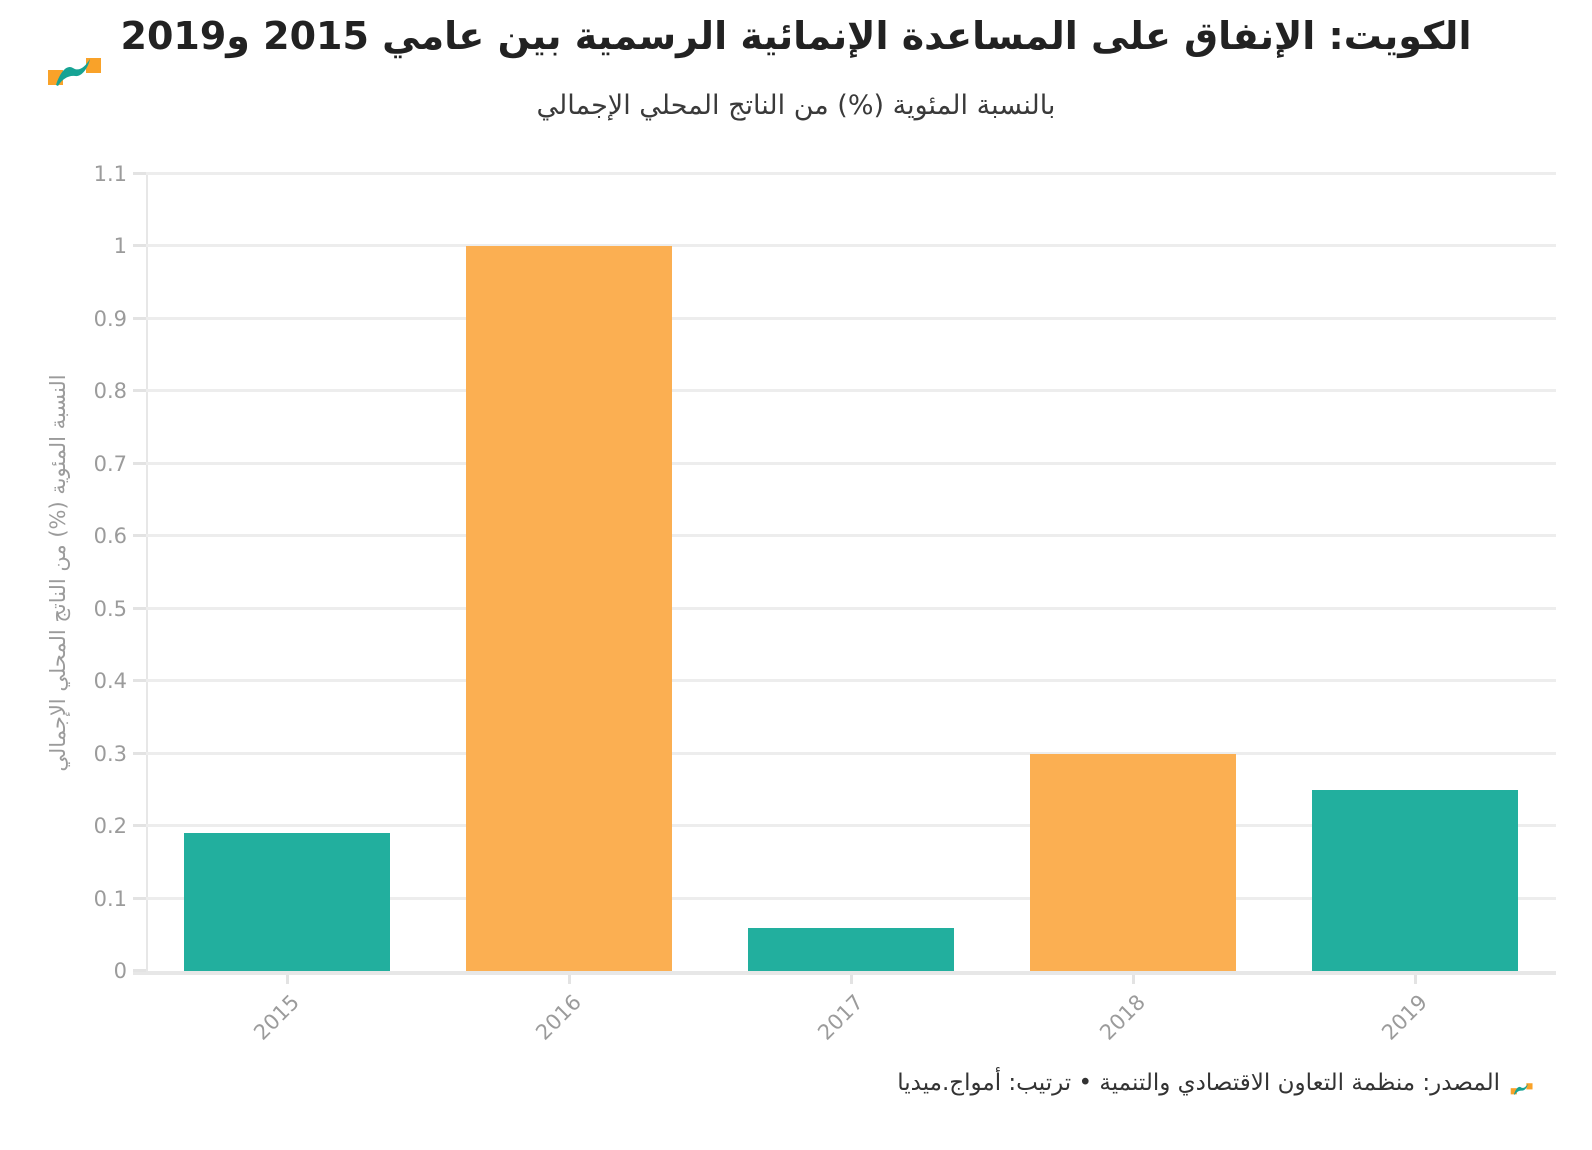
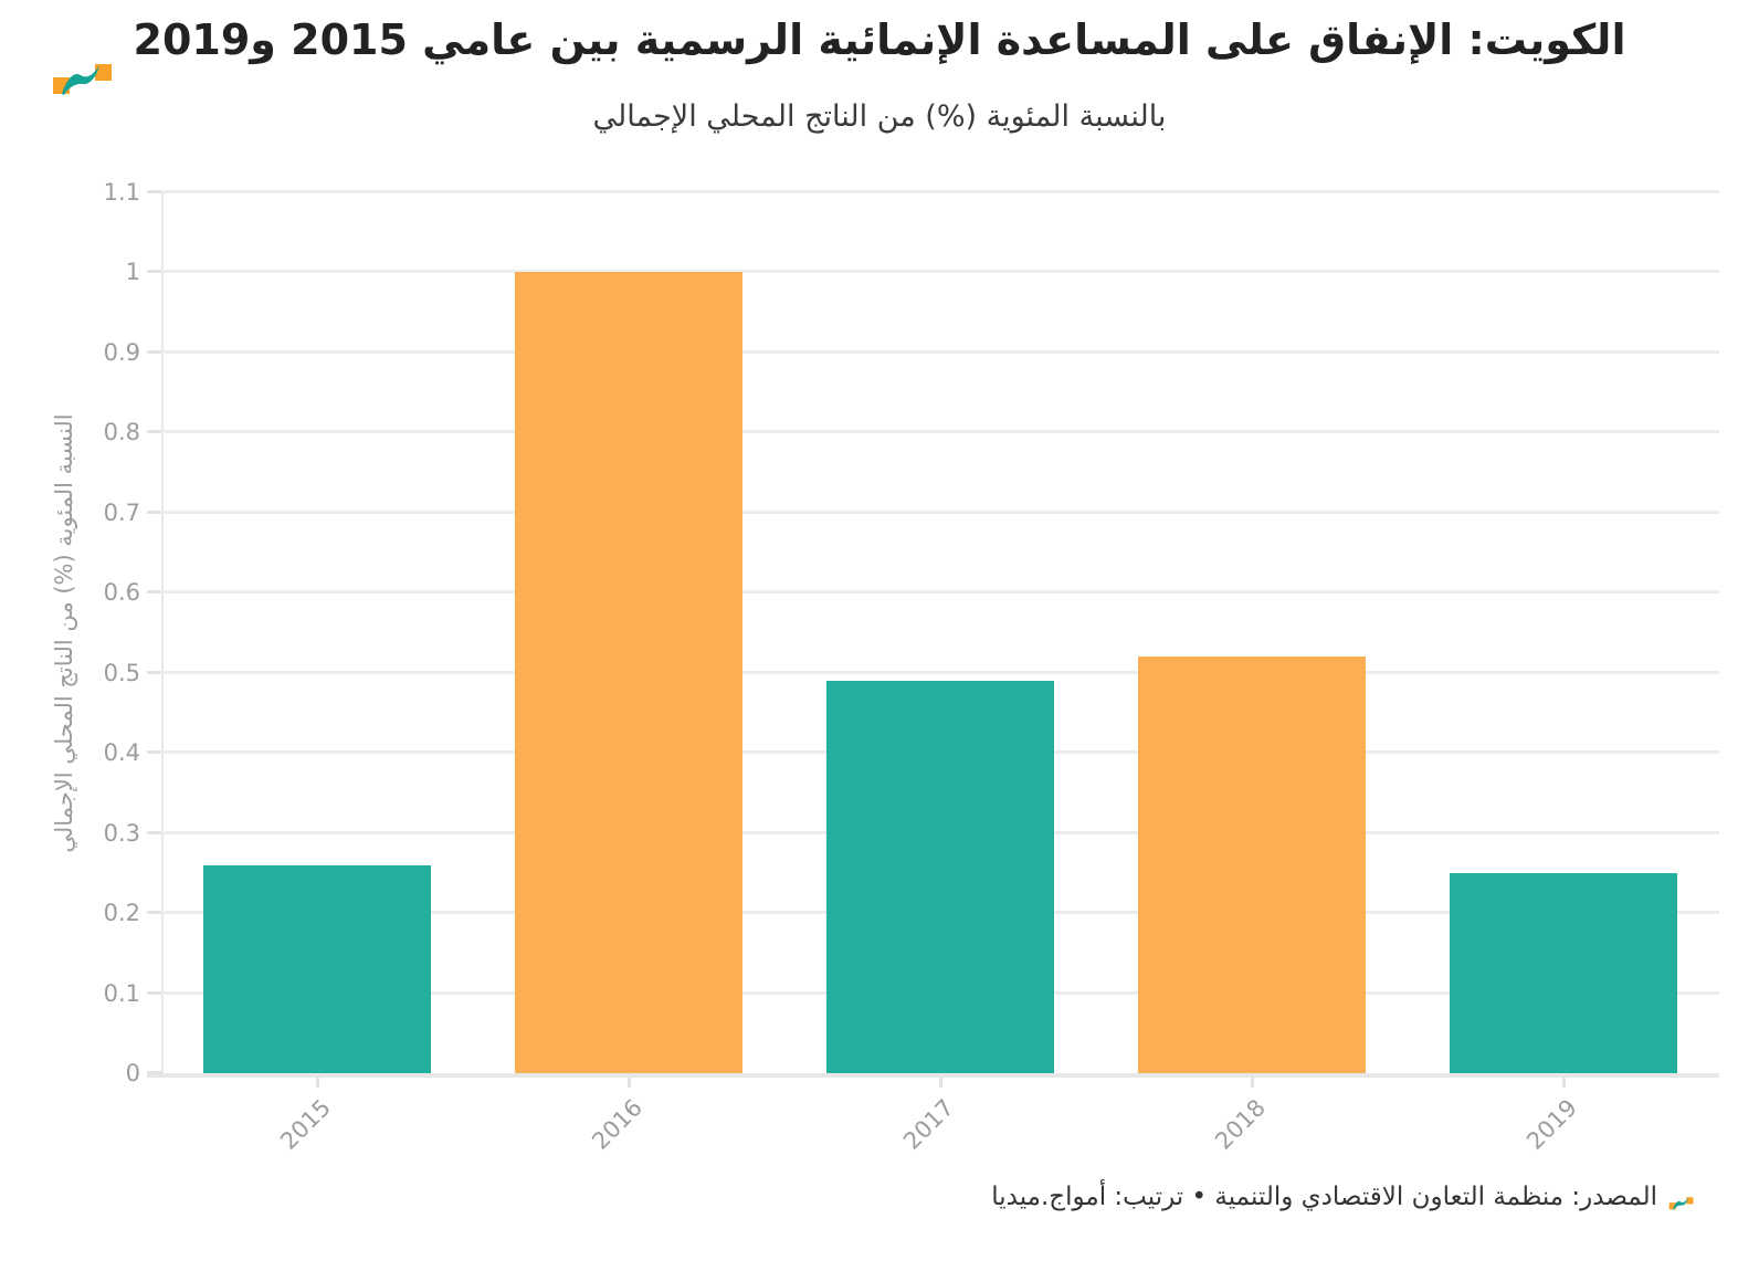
2015: 0.19 -> 0.26
2017: 0.06 -> 0.49
2018: 0.30 -> 0.52
